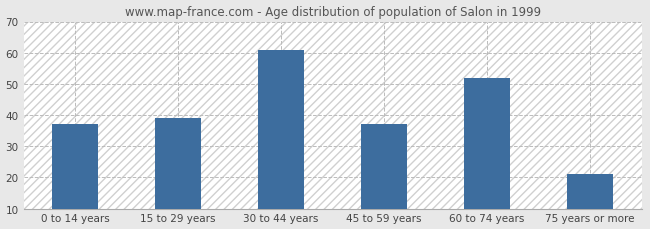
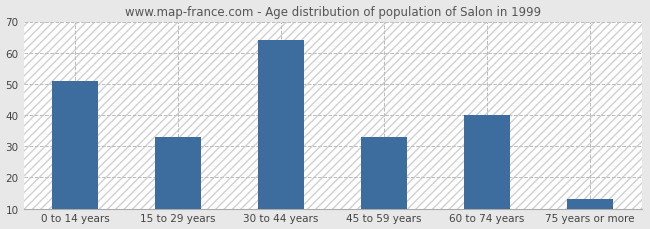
0 to 14 years: 37 -> 51
15 to 29 years: 39 -> 33
30 to 44 years: 61 -> 64
45 to 59 years: 37 -> 33
60 to 74 years: 52 -> 40
75 years or more: 21 -> 13
